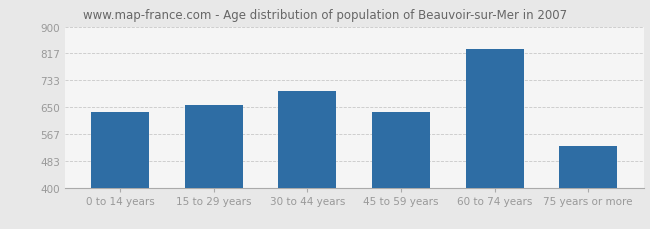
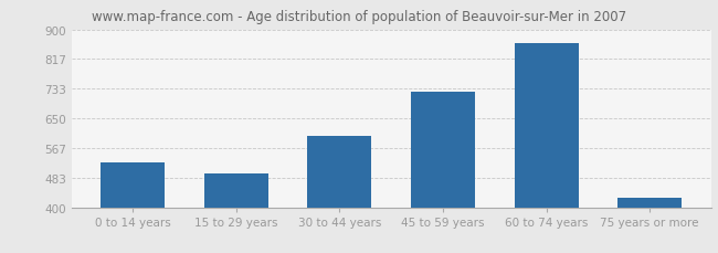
0 to 14 years: 635 -> 527
15 to 29 years: 655 -> 496
30 to 44 years: 700 -> 600
45 to 59 years: 635 -> 724
60 to 74 years: 830 -> 860
75 years or more: 530 -> 428
